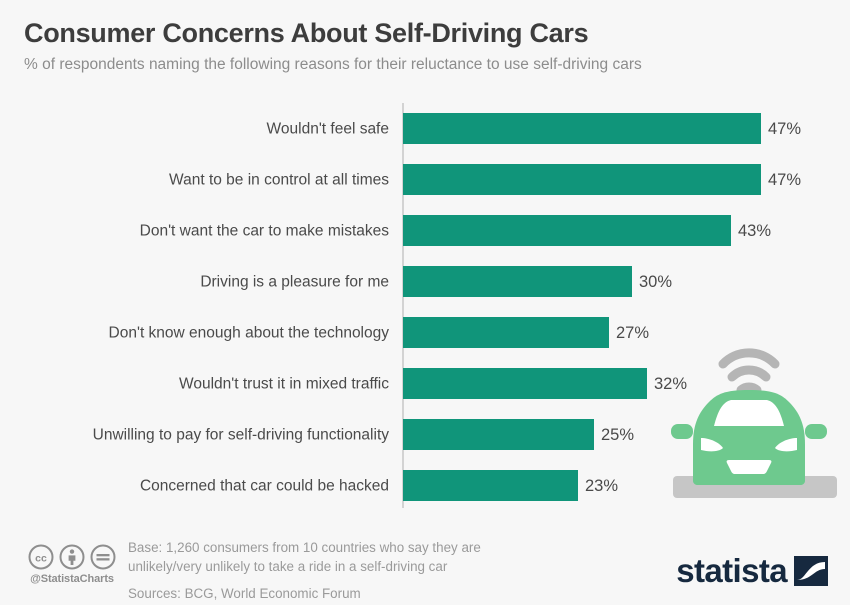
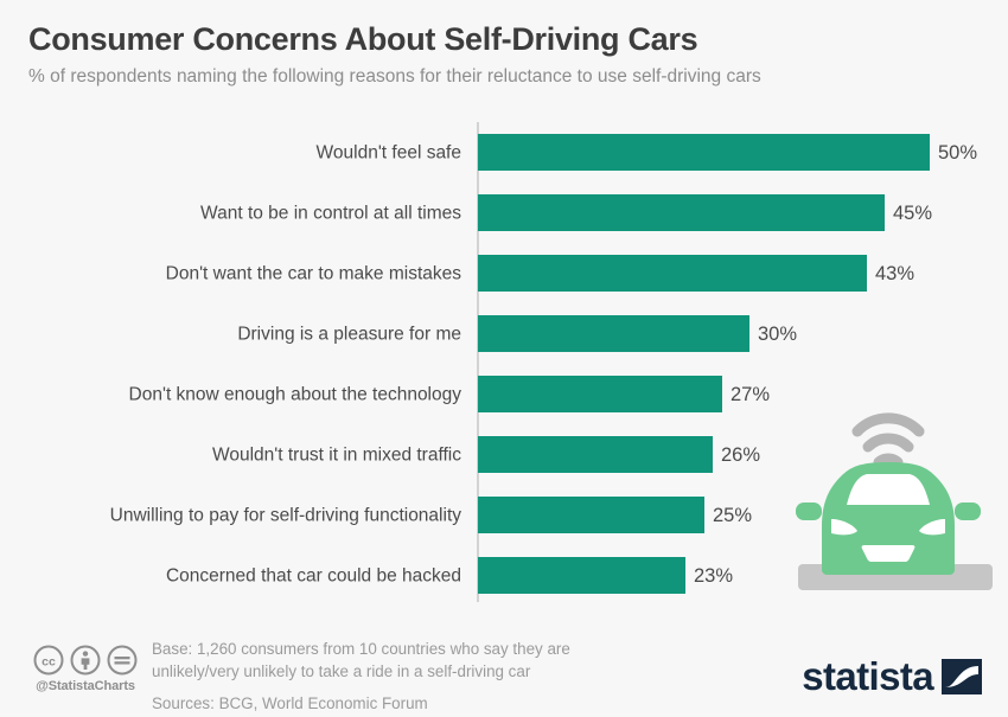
Wouldn't feel safe: 47% -> 50%
Want to be in control at all times: 47% -> 45%
Wouldn't trust it in mixed traffic: 32% -> 26%
